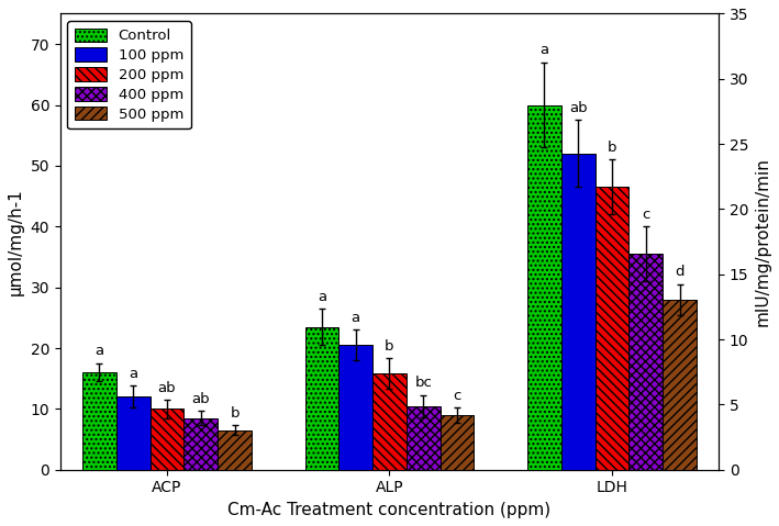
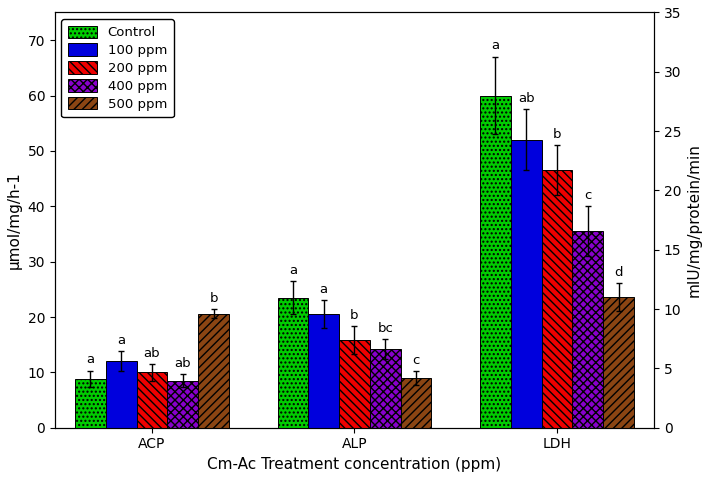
Control/ACP: 16.0 -> 8.8
500 ppm/ACP: 6.5 -> 20.6
400 ppm/ALP: 10.5 -> 14.2
500 ppm/LDH: 28.0 -> 23.6
